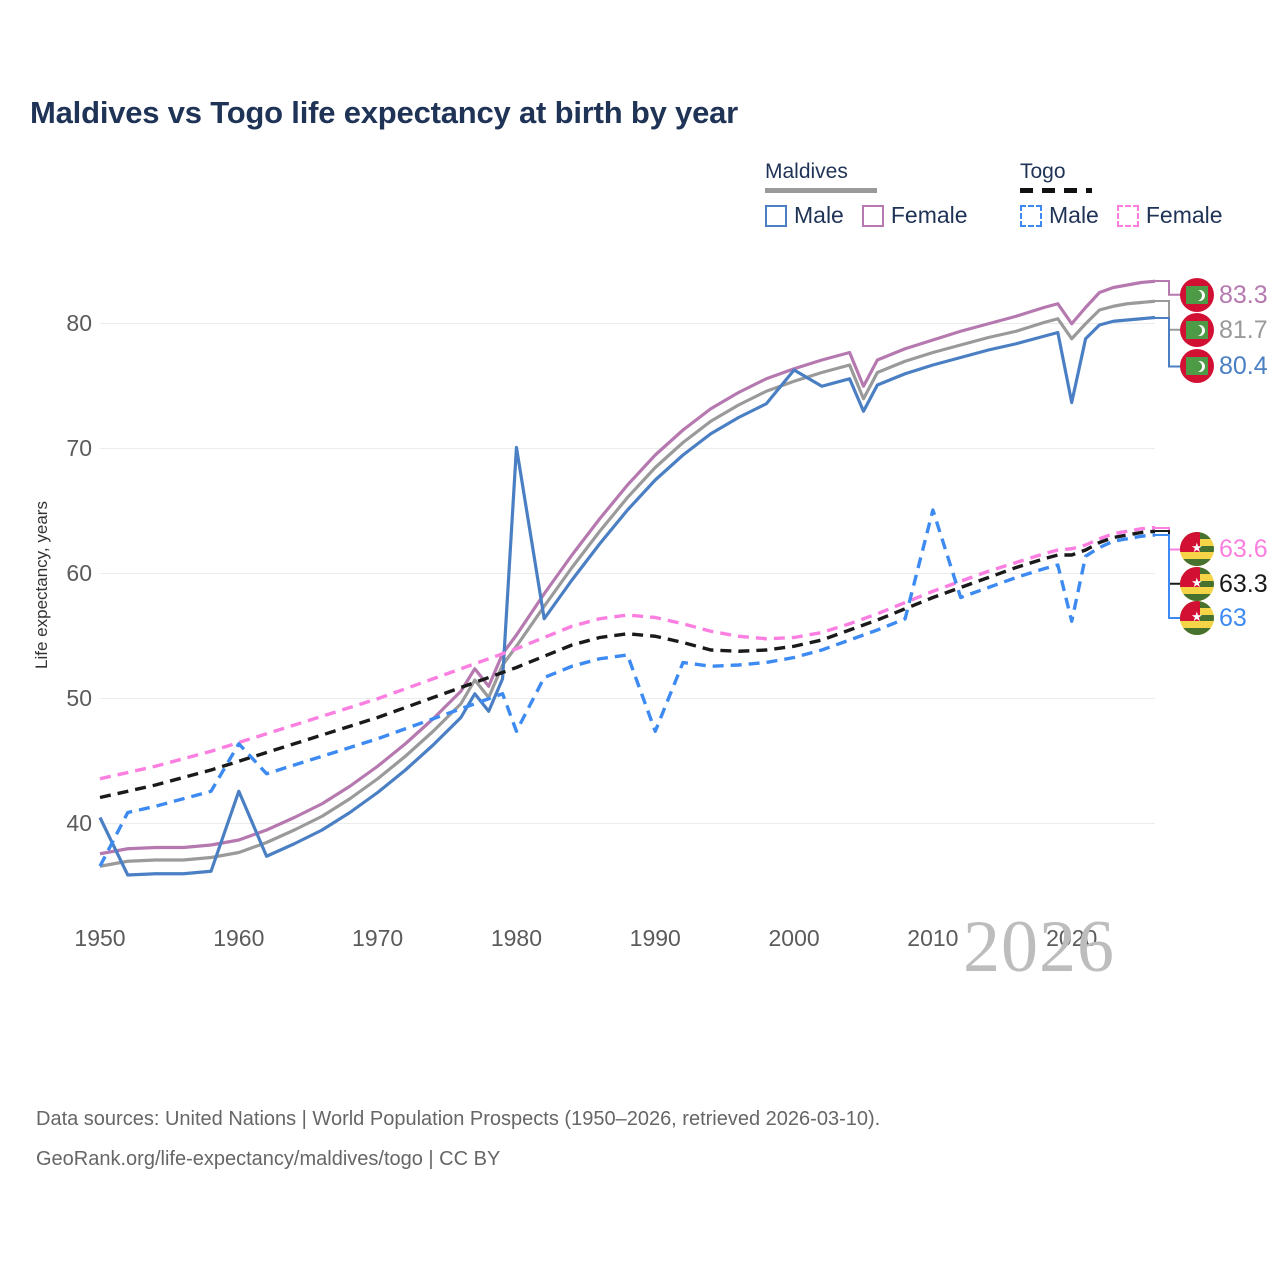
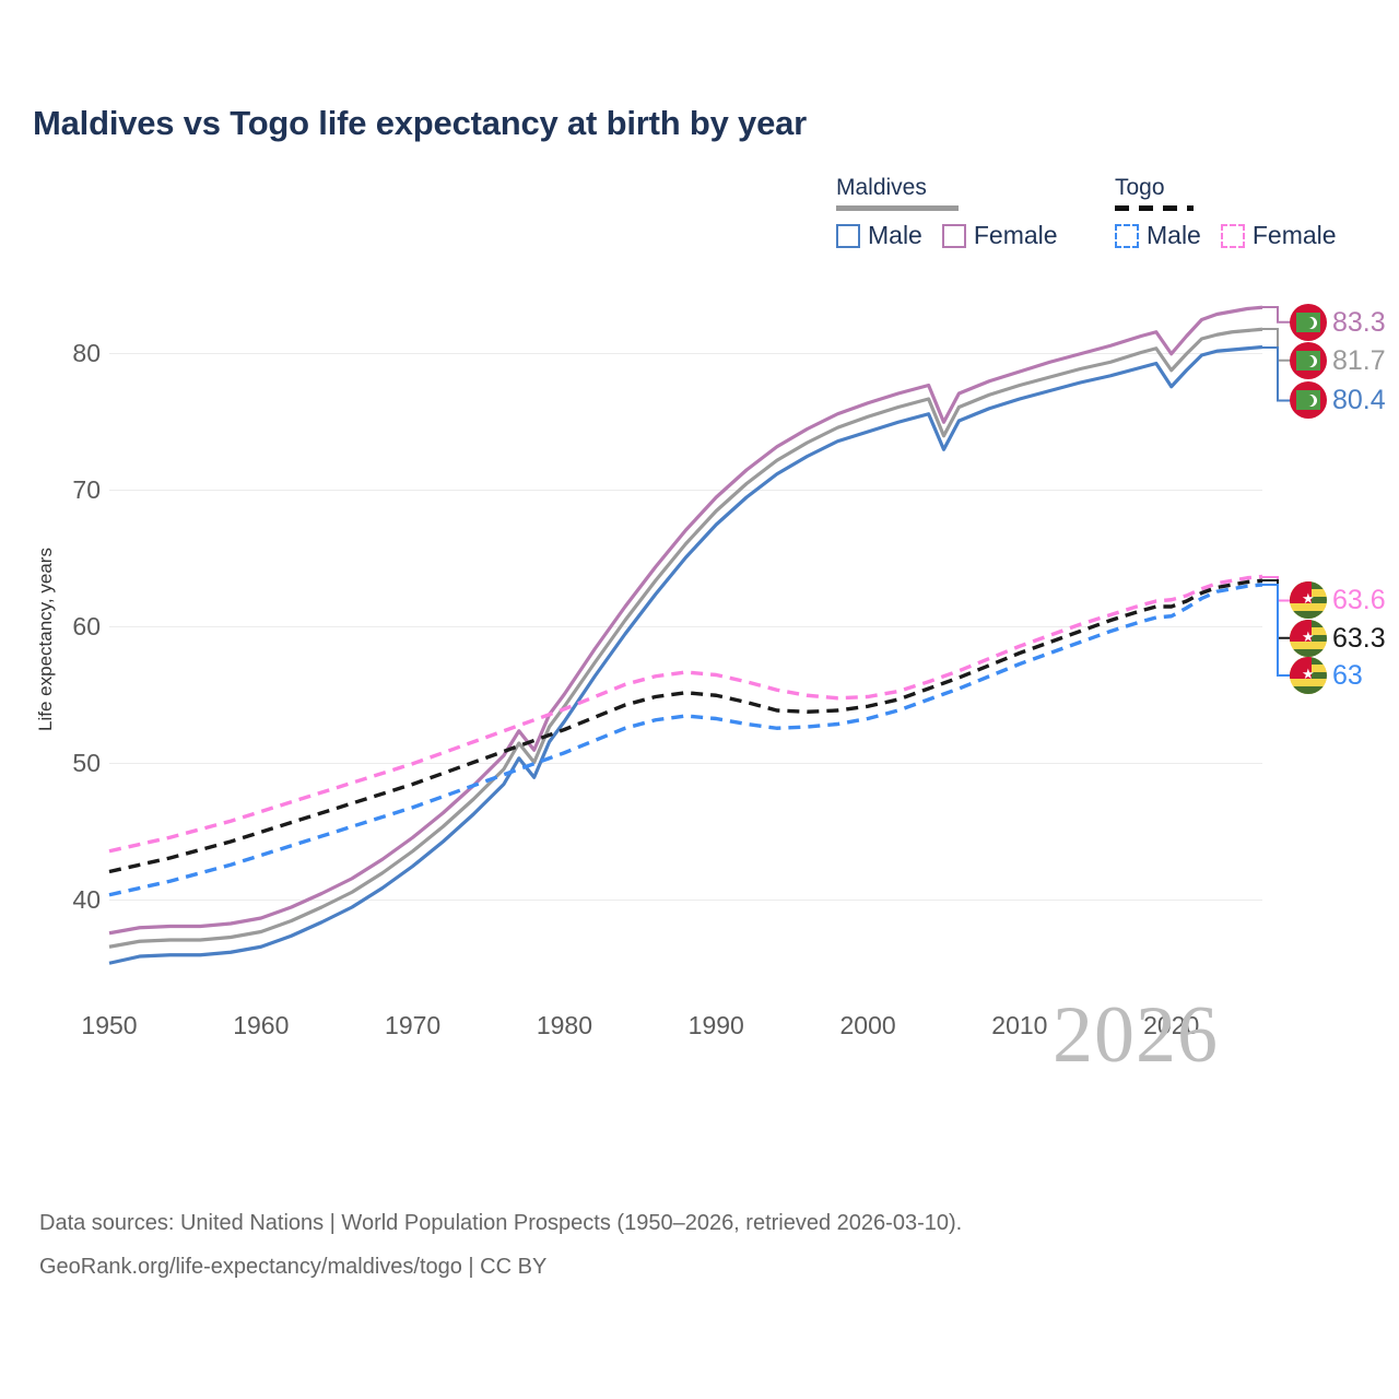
Maldives Male/1950: 40.4 -> 35.3
Togo Male/1950: 36.5 -> 40.3
Maldives Male/1960: 42.5 -> 36.5
Togo Male/1960: 46.3 -> 43.2
Maldives Male/1980: 70.0 -> 53.0
Togo Male/1980: 47.3 -> 50.7
Togo Male/1990: 47.3 -> 53.2
Maldives Male/2000: 76.2 -> 74.2
Togo Male/2010: 65.0 -> 57.2
Maldives Male/2020: 73.6 -> 77.5
Togo Male/2020: 56.1 -> 60.7
